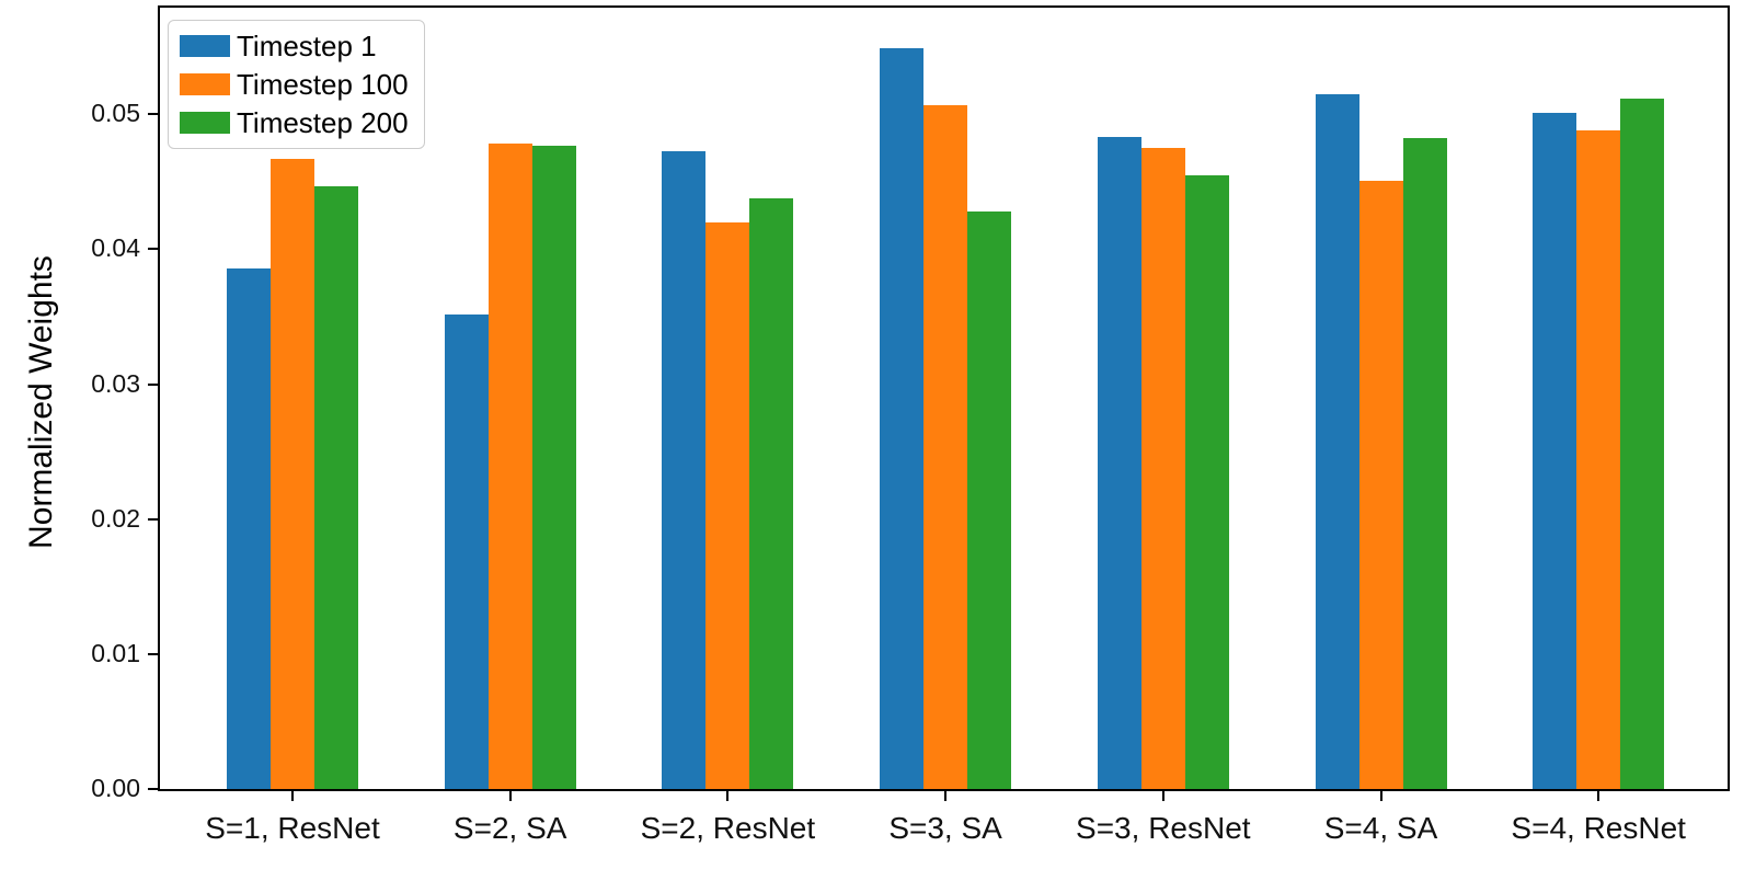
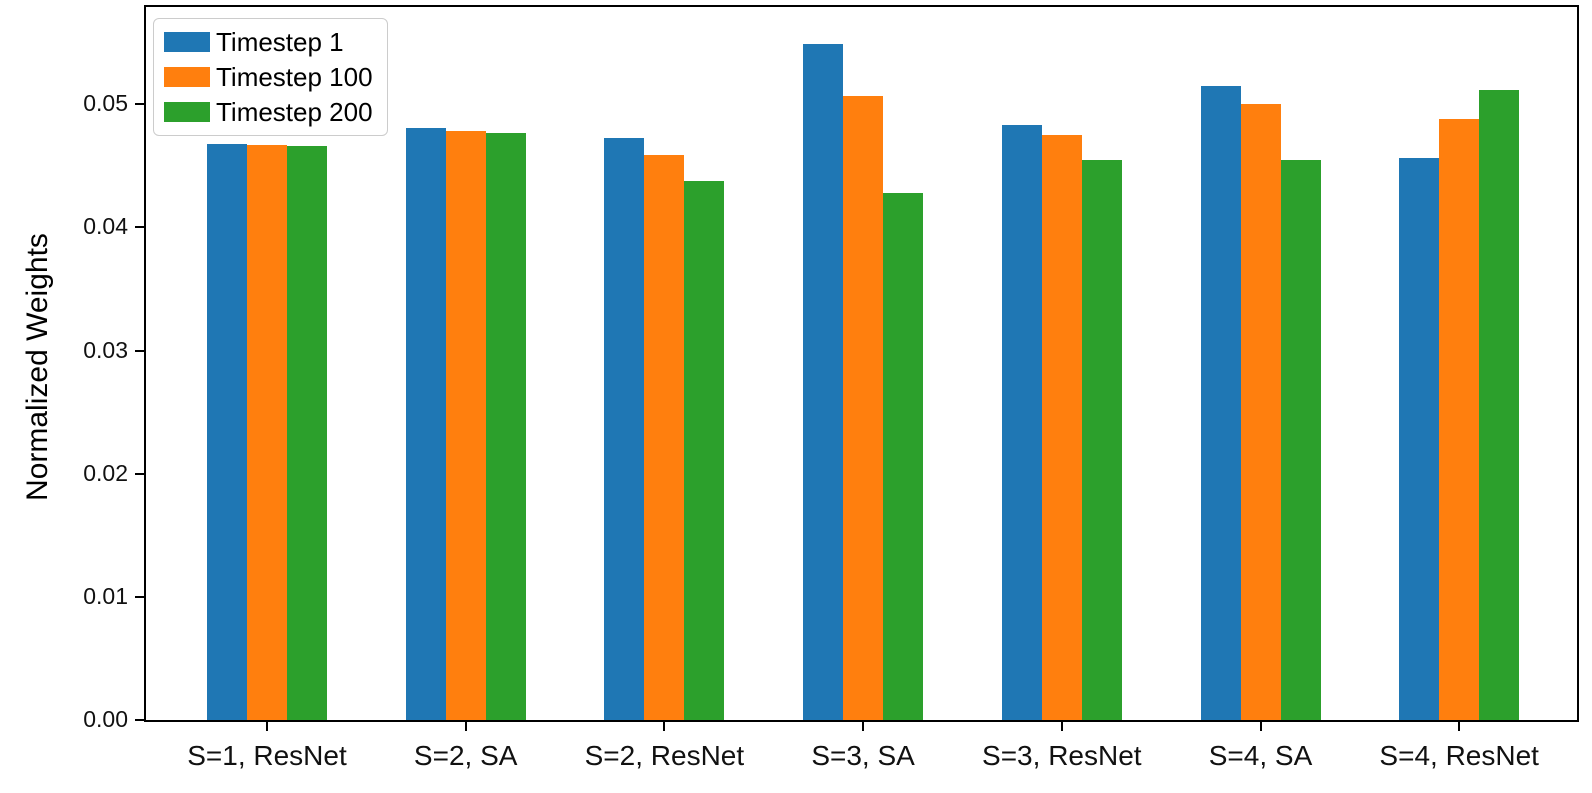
Timestep 1/S=1, ResNet: 0.0386 -> 0.0468
Timestep 200/S=1, ResNet: 0.0447 -> 0.0466
Timestep 1/S=2, SA: 0.0352 -> 0.0481
Timestep 100/S=2, ResNet: 0.0420 -> 0.0459
Timestep 100/S=4, SA: 0.0451 -> 0.0500
Timestep 200/S=4, SA: 0.0482 -> 0.0455
Timestep 1/S=4, ResNet: 0.0501 -> 0.0456
